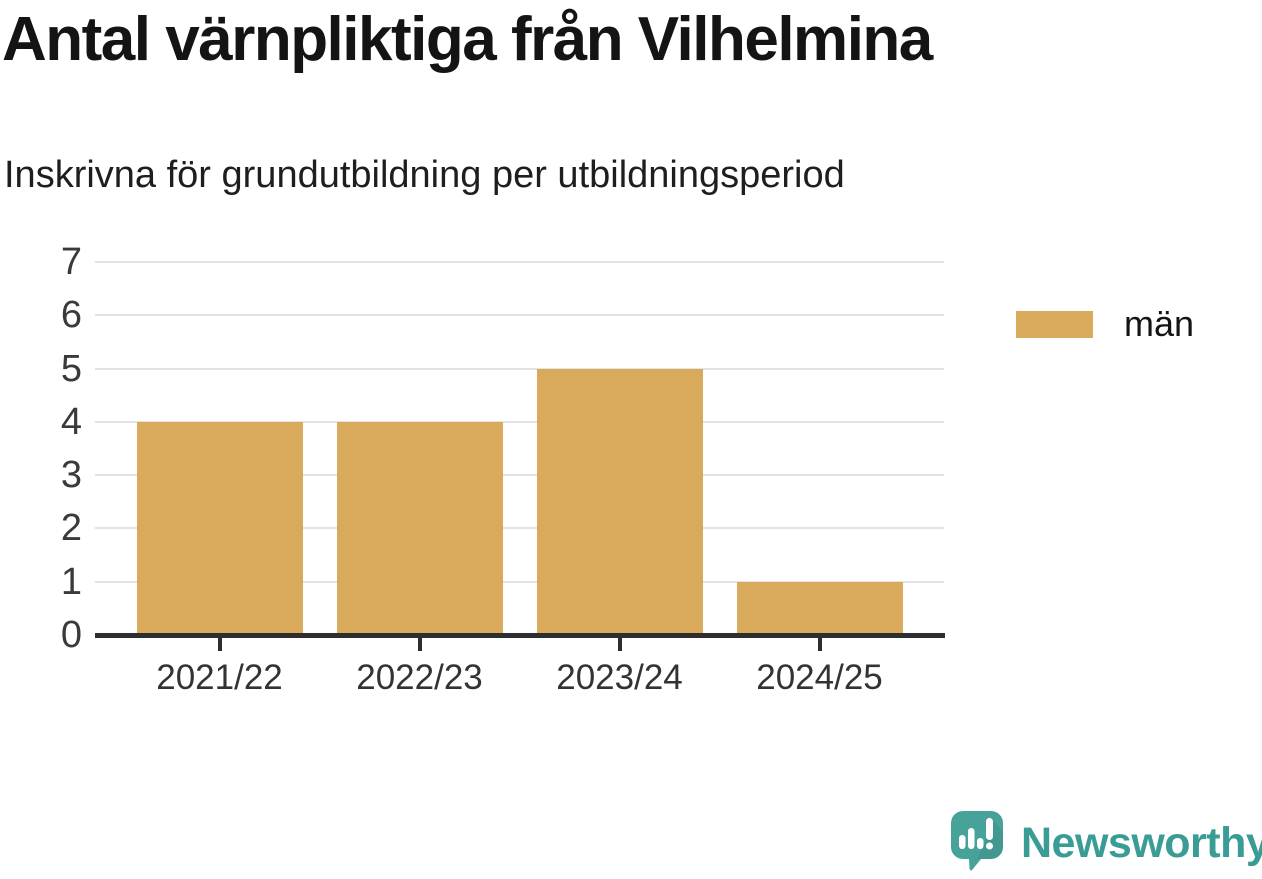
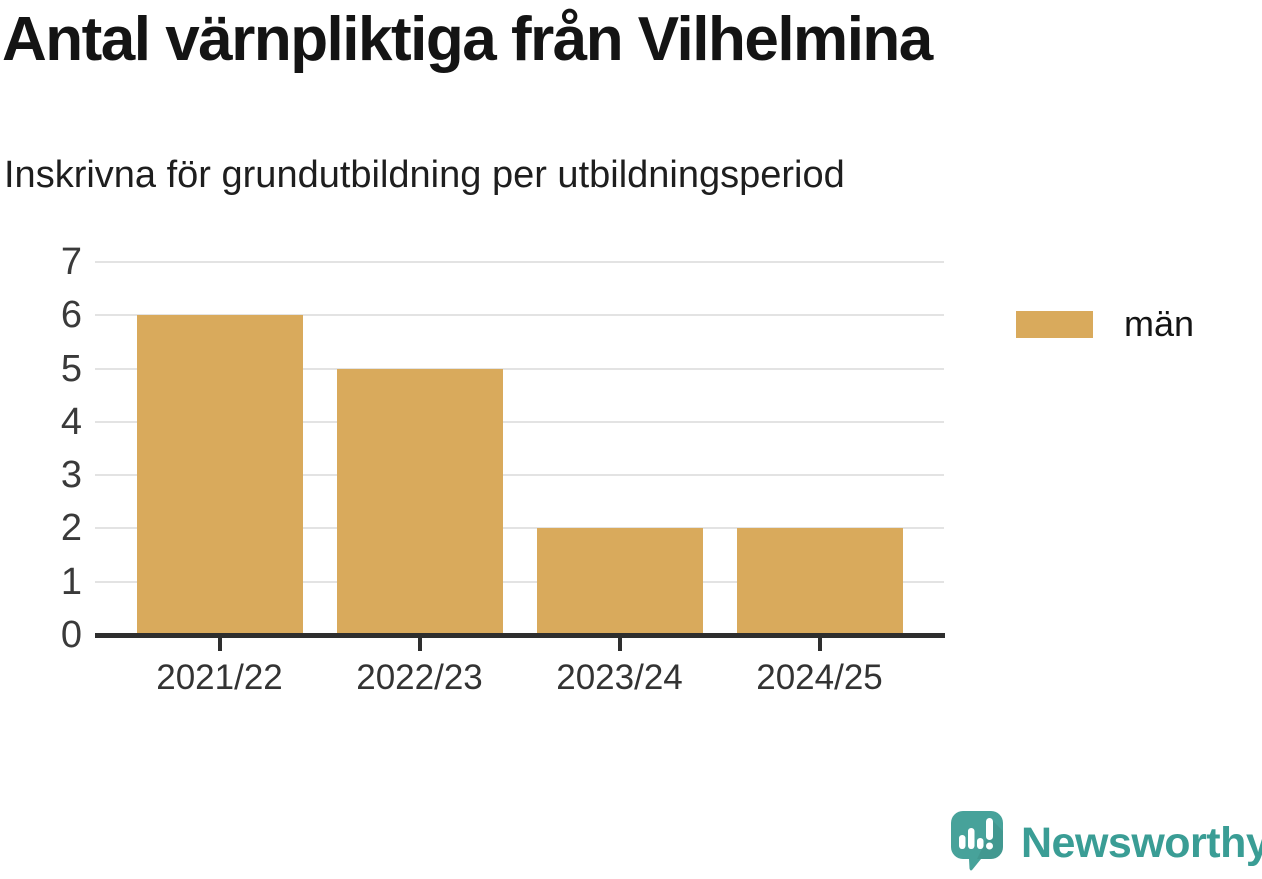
2021/22: 4 -> 6
2022/23: 4 -> 5
2023/24: 5 -> 2
2024/25: 1 -> 2
